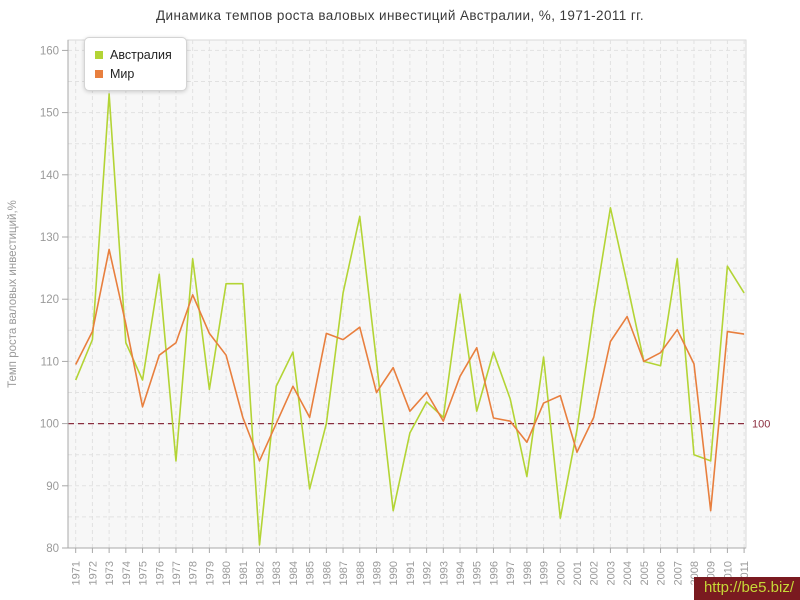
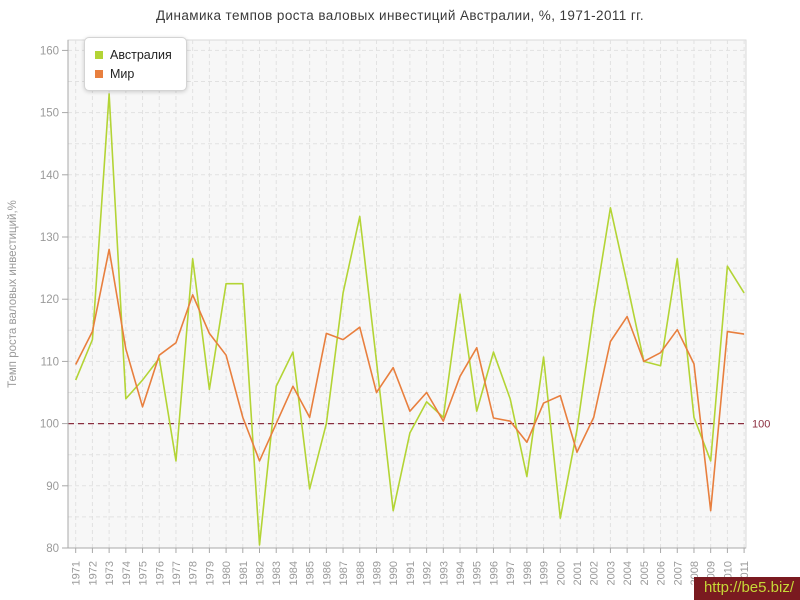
Австралия/1974: 113 -> 104
Мир/1974: 116 -> 112
Австралия/1976: 124 -> 110
Австралия/2008: 95 -> 101
